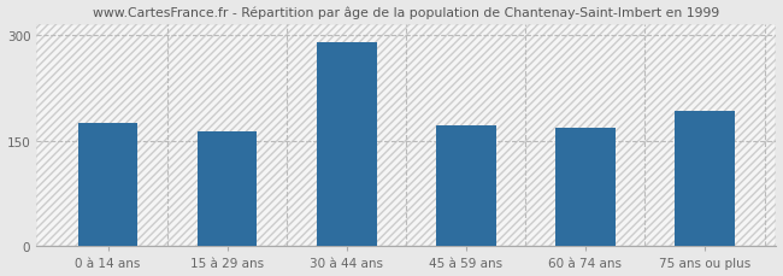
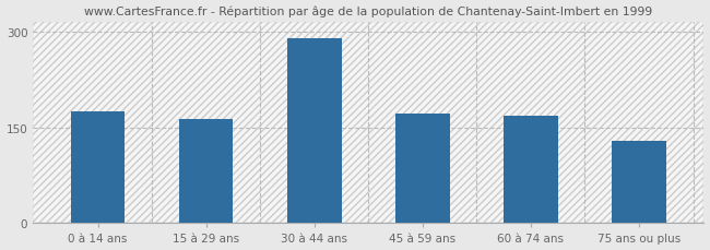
75 ans ou plus: 192 -> 128
